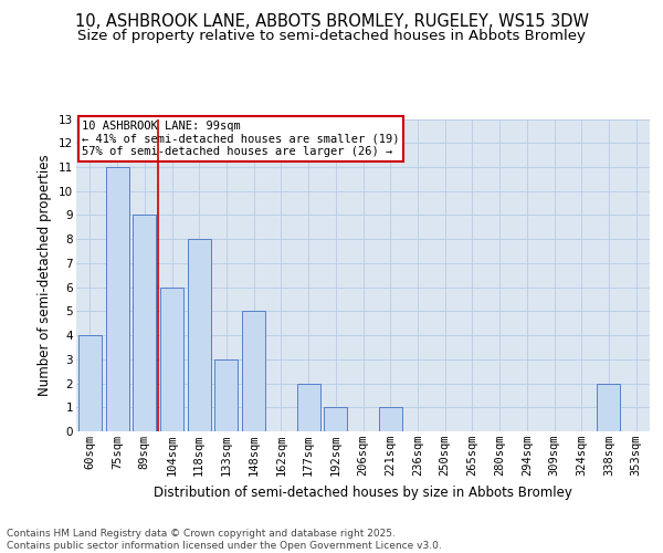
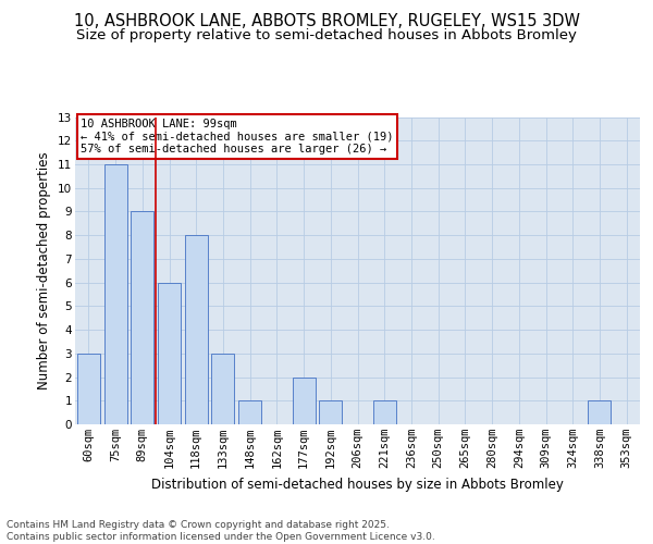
60sqm: 4 -> 3
148sqm: 5 -> 1
338sqm: 2 -> 1
